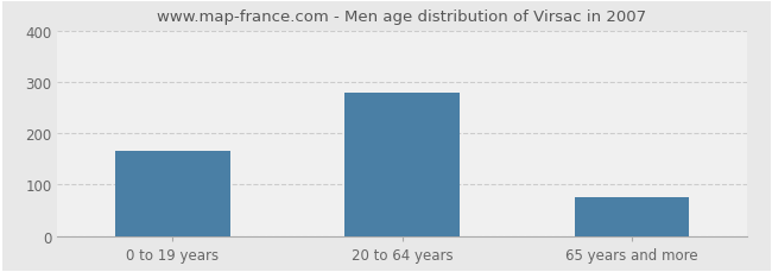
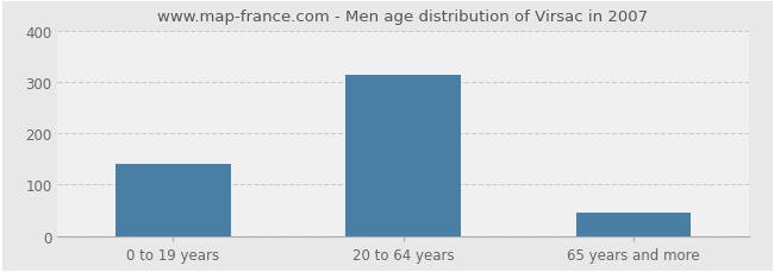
0 to 19 years: 165 -> 140
20 to 64 years: 280 -> 314
65 years and more: 75 -> 46
